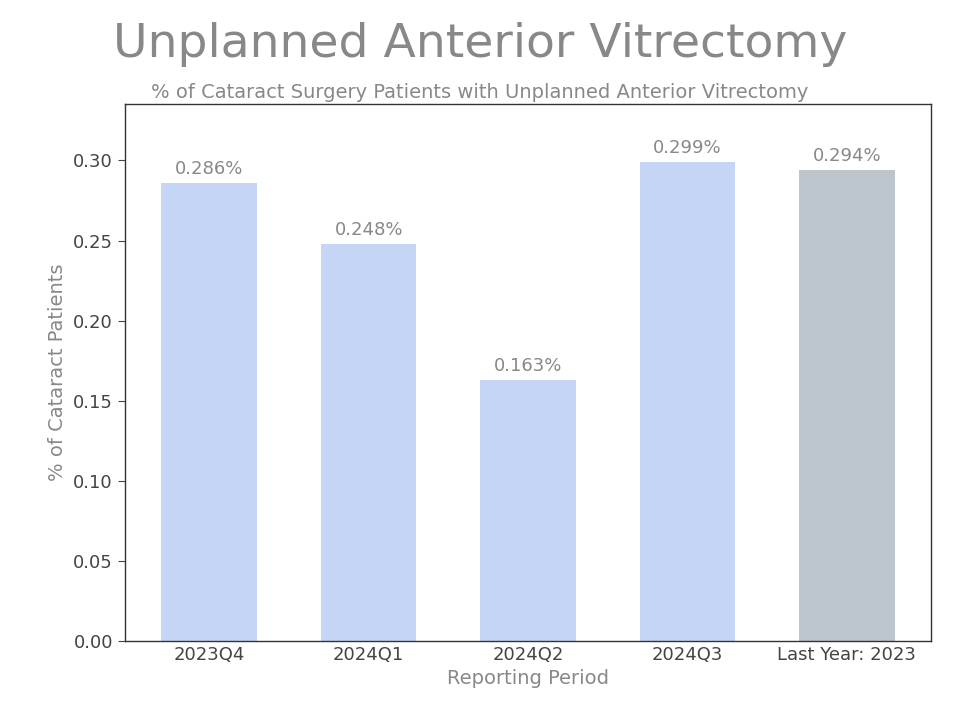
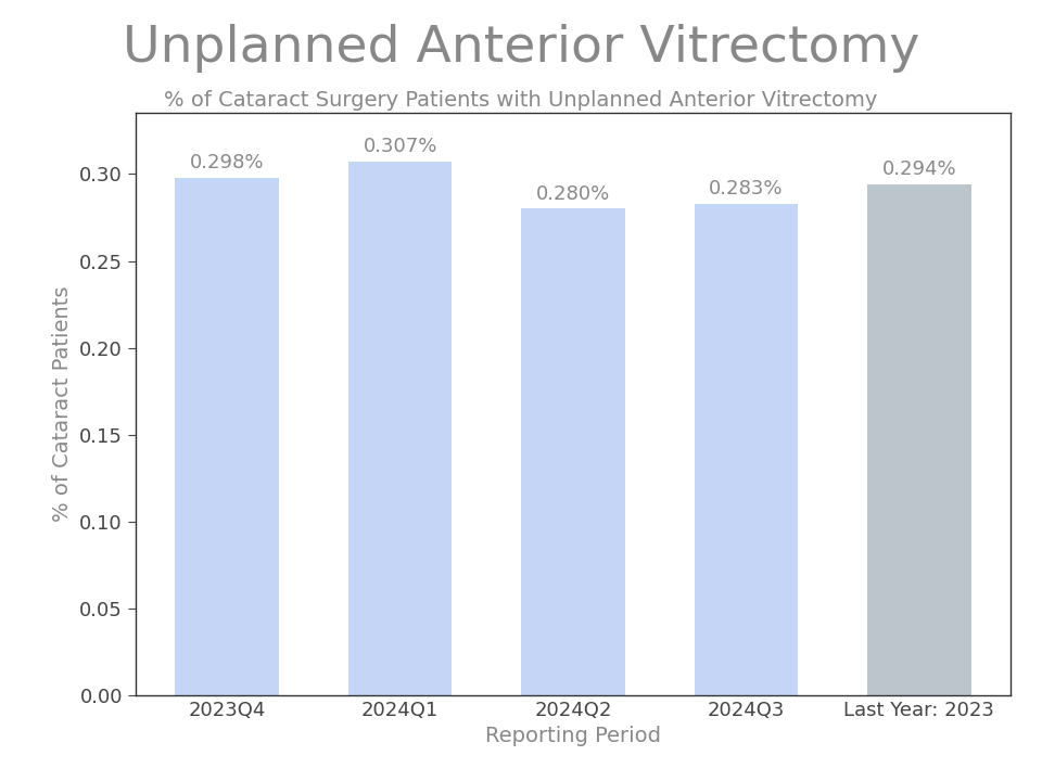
2023Q4: 0.286% -> 0.298%
2024Q1: 0.248% -> 0.307%
2024Q2: 0.163% -> 0.280%
2024Q3: 0.299% -> 0.283%
